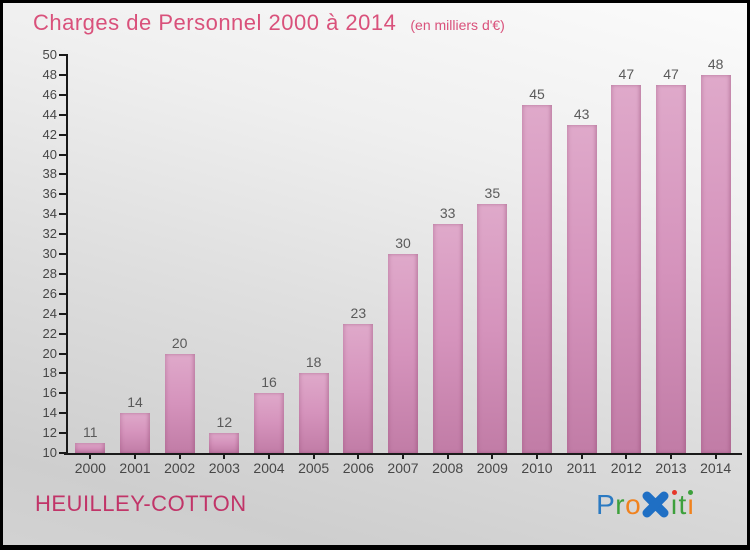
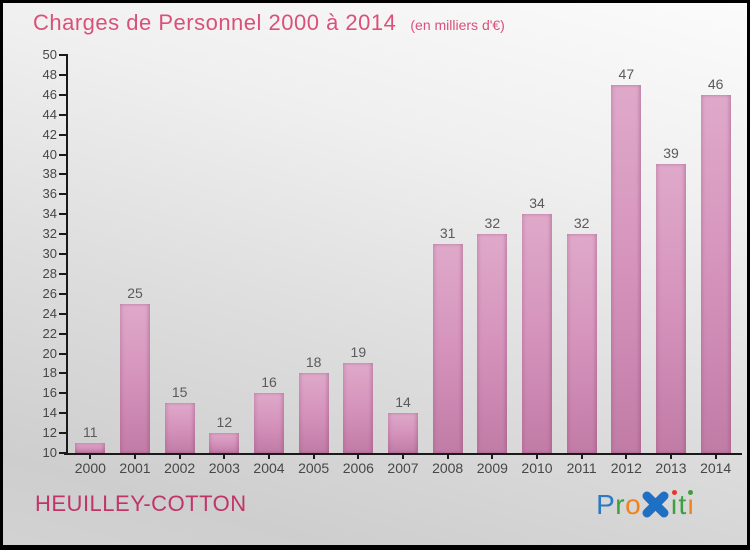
2001: 14 -> 25
2002: 20 -> 15
2006: 23 -> 19
2007: 30 -> 14
2008: 33 -> 31
2009: 35 -> 32
2010: 45 -> 34
2011: 43 -> 32
2013: 47 -> 39
2014: 48 -> 46
